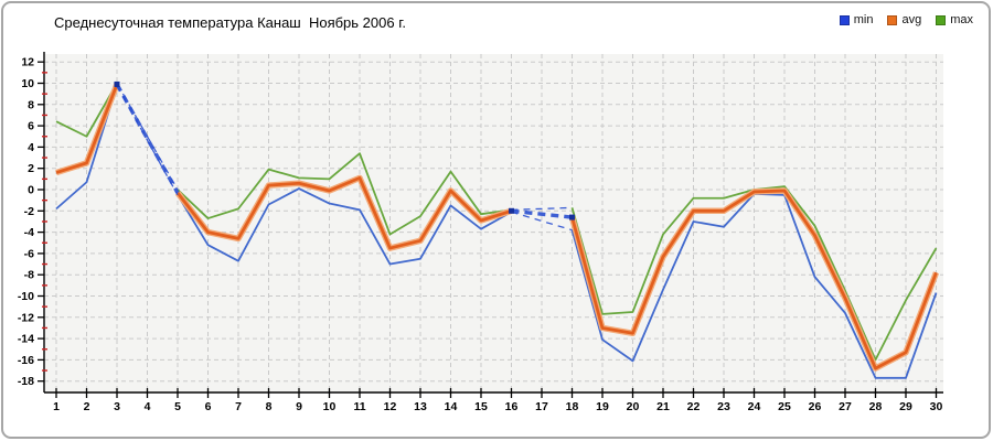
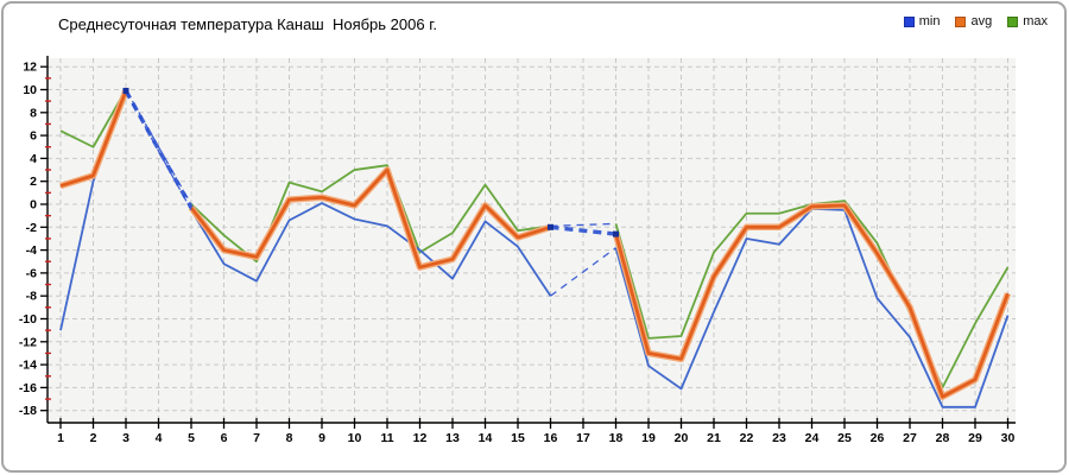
min/1: -2 -> -11
min/2: 1 -> 2
max/7: -2 -> -5
max/10: 1 -> 3
avg/11: 1 -> 3
min/12: -7 -> -4
min/16: -2 -> -8
avg/27: -10 -> -9
